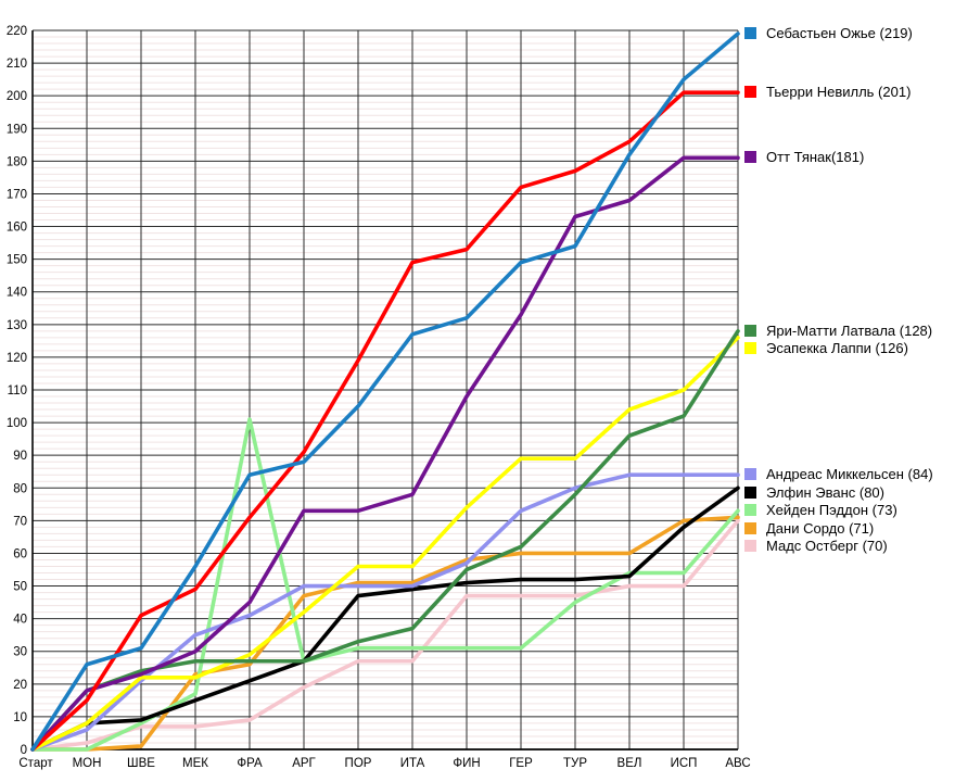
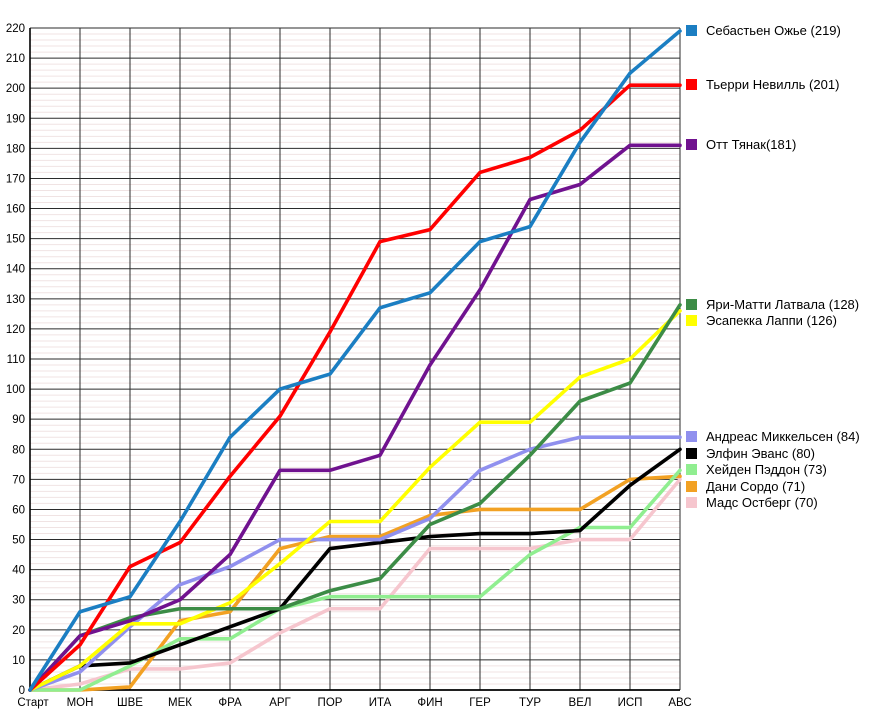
Хейден Пэддон (73)/ФРА: 101 -> 17
Себастьен Ожье (219)/АРГ: 88 -> 100
